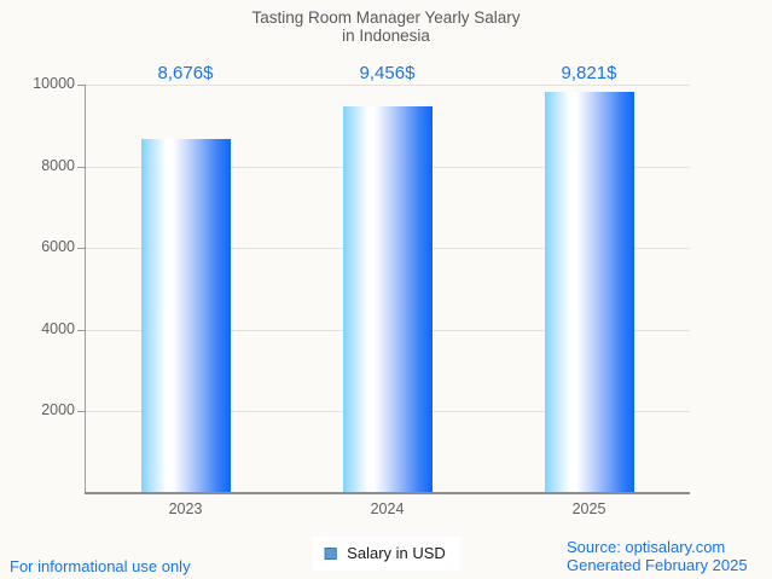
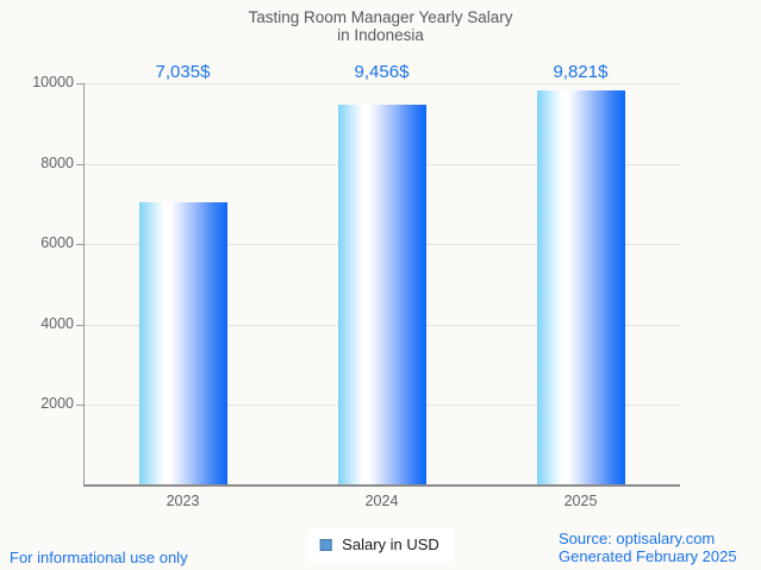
2023: 8,676 -> 7,035
